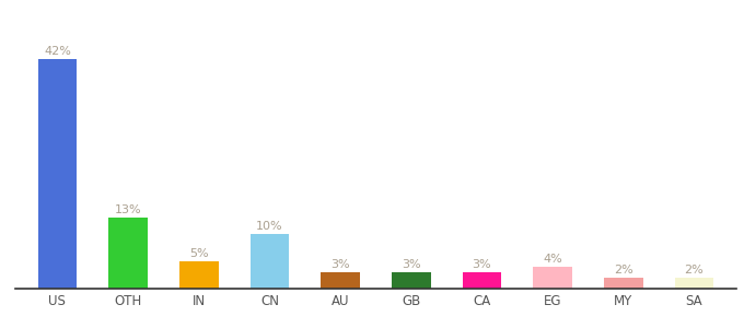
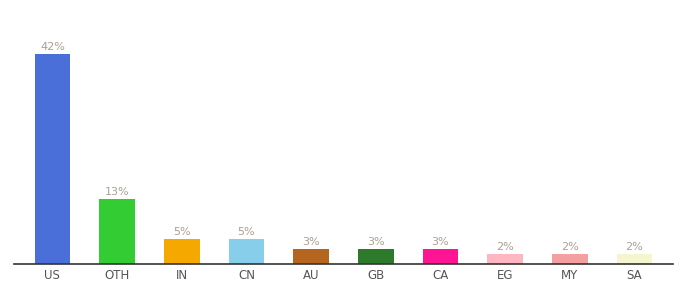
CN: 10% -> 5%
EG: 4% -> 2%
